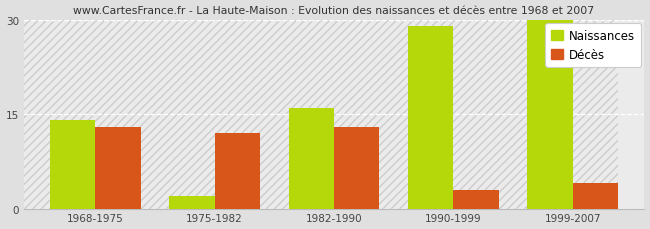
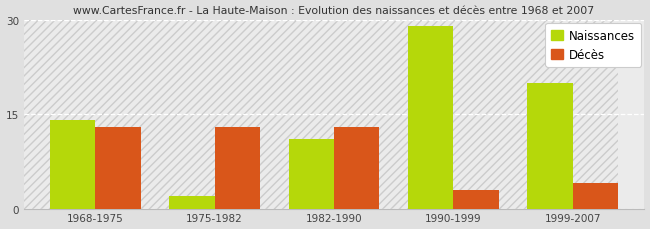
Décès/1975-1982: 12 -> 13
Naissances/1982-1990: 16 -> 11
Naissances/1999-2007: 30 -> 20
